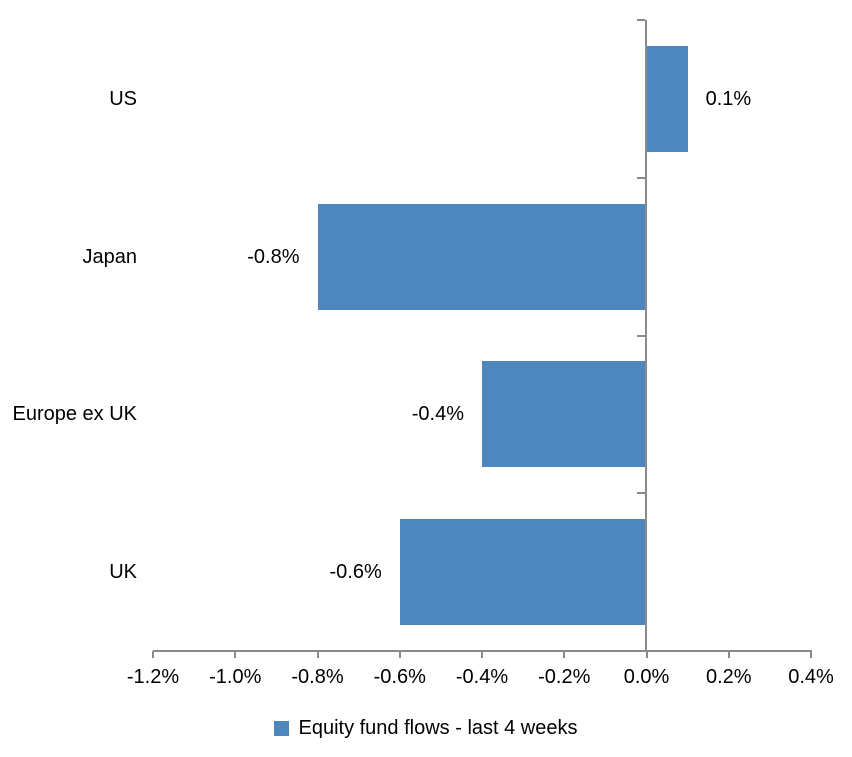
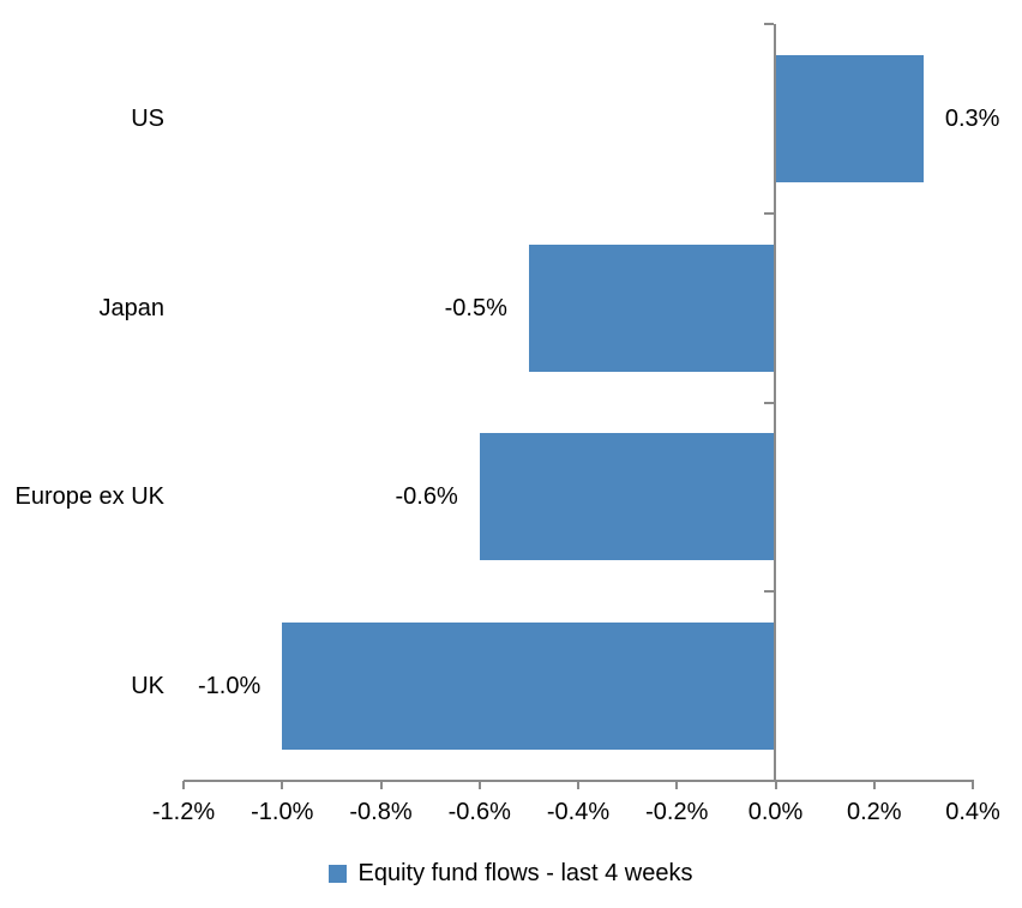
US: 0.1% -> 0.3%
Japan: -0.8% -> -0.5%
Europe ex UK: -0.4% -> -0.6%
UK: -0.6% -> -1.0%
